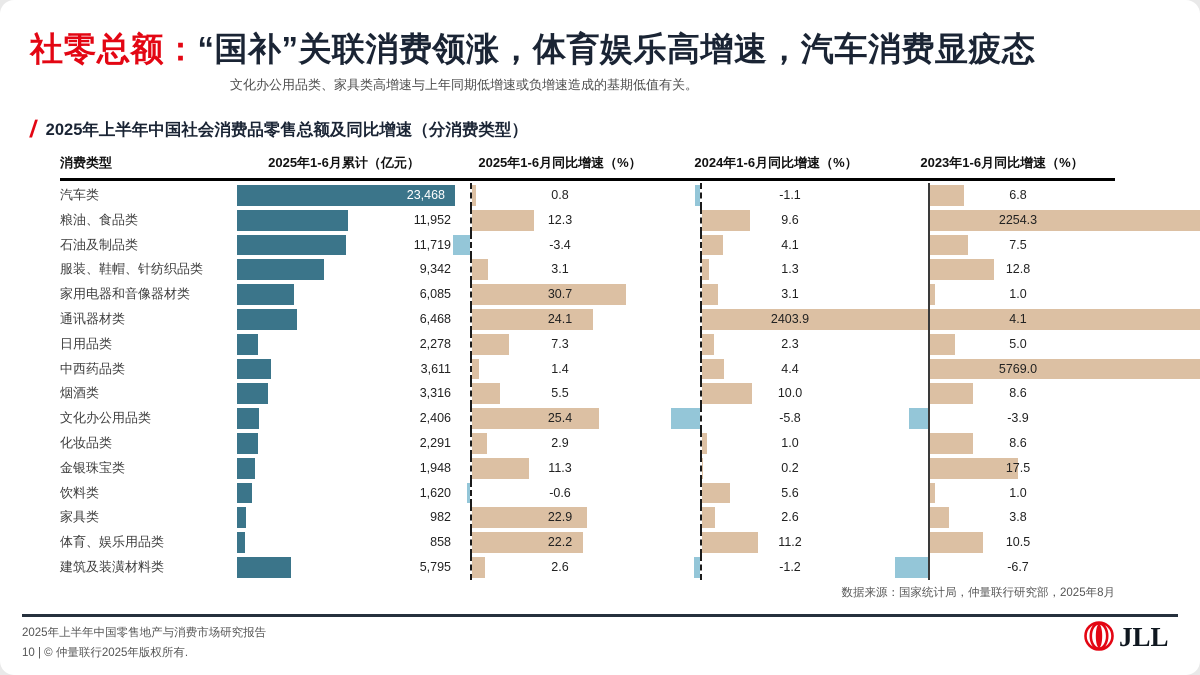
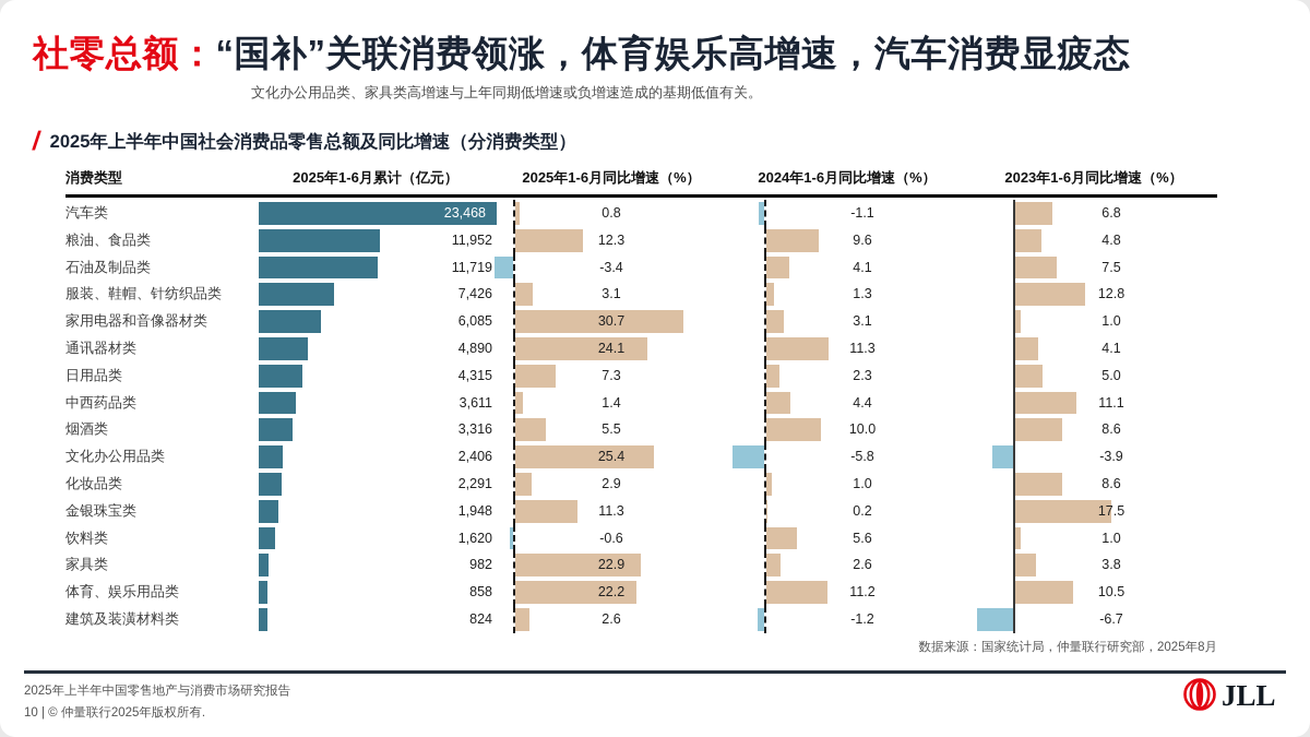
2023年1-6月同比增速（%）/粮油、食品类: 2254.3 -> 4.8
2025年1-6月累计（亿元）/服装、鞋帽、针纺织品类: 9,342 -> 7,426
2025年1-6月累计（亿元）/通讯器材类: 6,468 -> 4,890
2024年1-6月同比增速（%）/通讯器材类: 2403.9 -> 11.3
2025年1-6月累计（亿元）/日用品类: 2,278 -> 4,315
2023年1-6月同比增速（%）/中西药品类: 5769.0 -> 11.1
2025年1-6月累计（亿元）/建筑及装潢材料类: 5,795 -> 824
